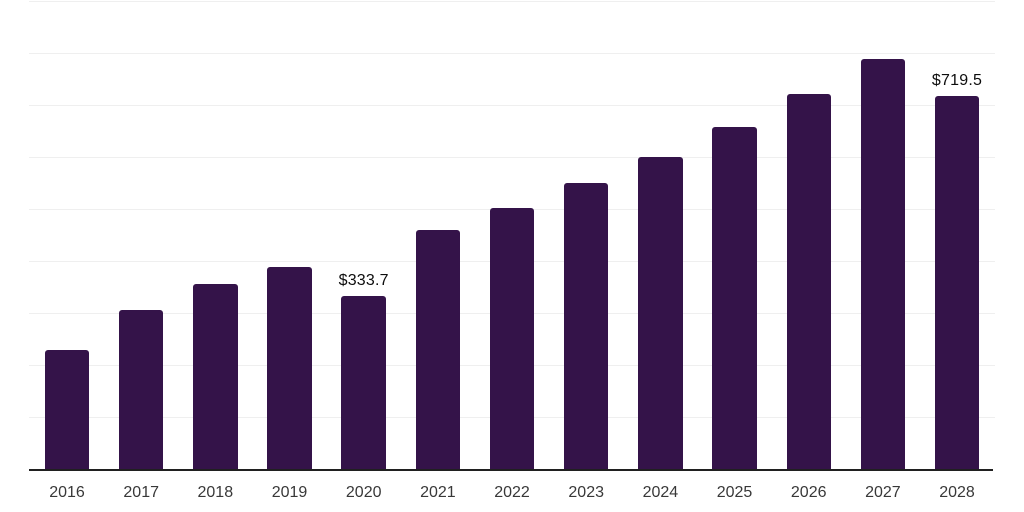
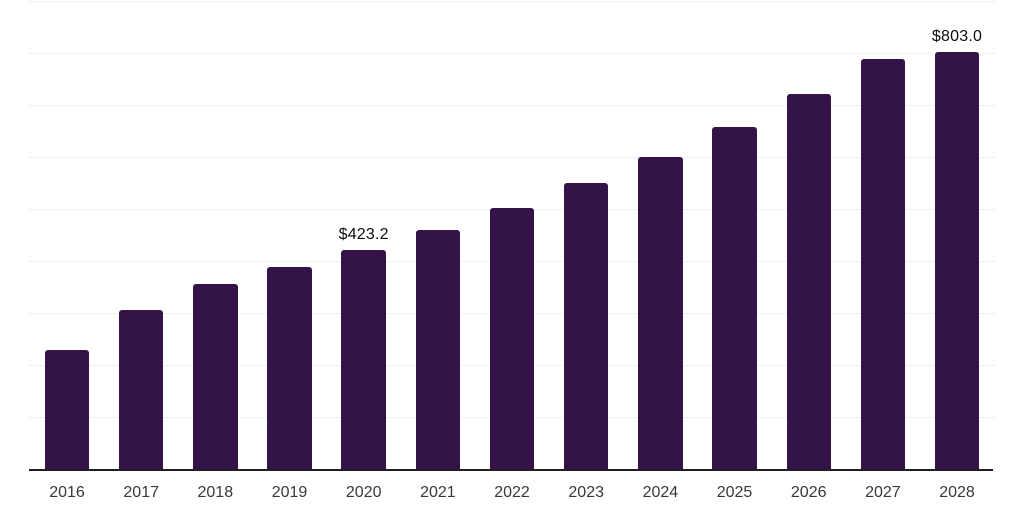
2020: $333.7 -> $423.2
2028: $719.5 -> $803.0
